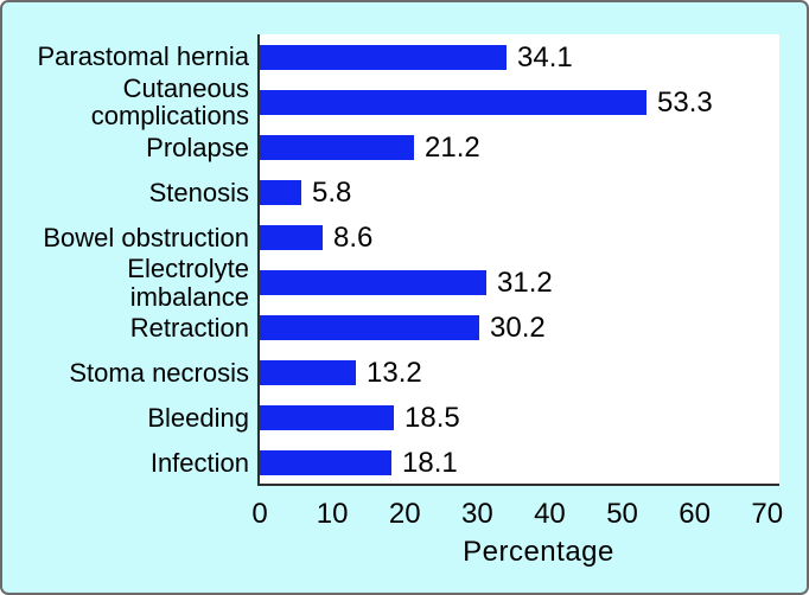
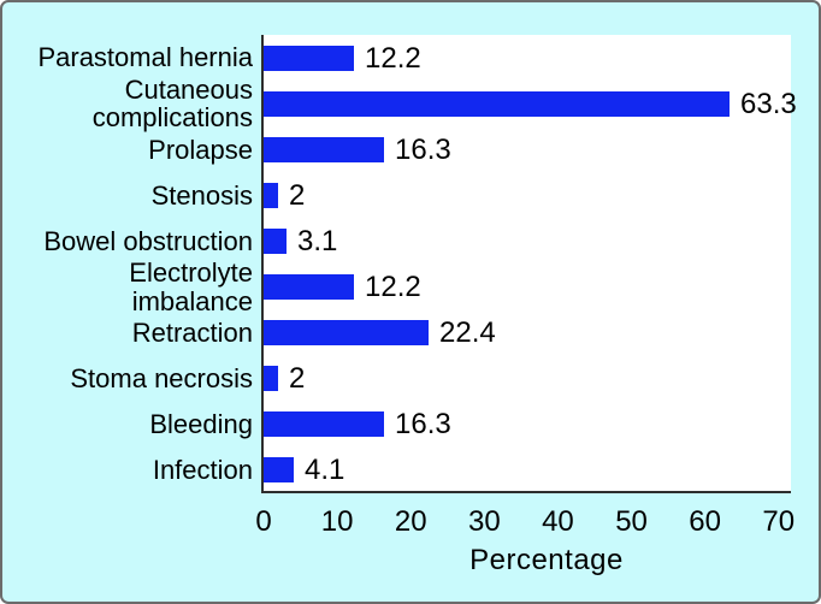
Parastomal hernia: 34.1 -> 12.2
Cutaneous complications: 53.3 -> 63.3
Prolapse: 21.2 -> 16.3
Stenosis: 5.8 -> 2
Bowel obstruction: 8.6 -> 3.1
Electrolyte imbalance: 31.2 -> 12.2
Retraction: 30.2 -> 22.4
Stoma necrosis: 13.2 -> 2
Bleeding: 18.5 -> 16.3
Infection: 18.1 -> 4.1
